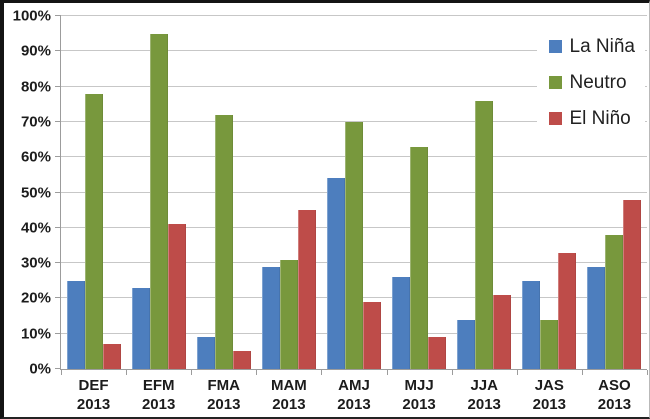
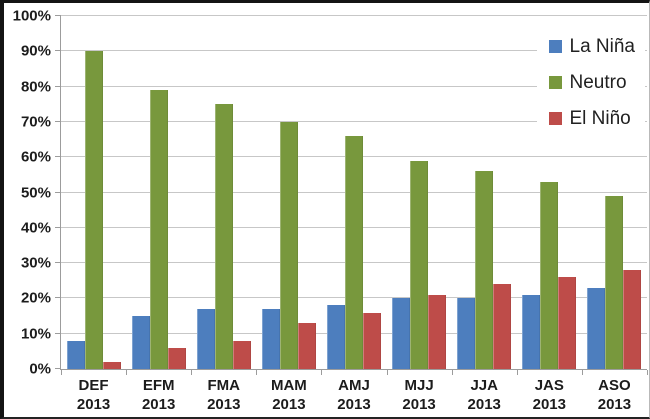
La Niña/DEF: 25% -> 8%
Neutro/DEF: 78% -> 90%
El Niño/DEF: 7% -> 2%
La Niña/EFM: 23% -> 15%
Neutro/EFM: 95% -> 79%
El Niño/EFM: 41% -> 6%
La Niña/FMA: 9% -> 17%
Neutro/FMA: 72% -> 75%
El Niño/FMA: 5% -> 8%
La Niña/MAM: 29% -> 17%
Neutro/MAM: 31% -> 70%
El Niño/MAM: 45% -> 13%
La Niña/AMJ: 54% -> 18%
Neutro/AMJ: 70% -> 66%
El Niño/AMJ: 19% -> 16%
La Niña/MJJ: 26% -> 20%
Neutro/MJJ: 63% -> 59%
El Niño/MJJ: 9% -> 21%
La Niña/JJA: 14% -> 20%
Neutro/JJA: 76% -> 56%
El Niño/JJA: 21% -> 24%
La Niña/JAS: 25% -> 21%
Neutro/JAS: 14% -> 53%
El Niño/JAS: 33% -> 26%
La Niña/ASO: 29% -> 23%
Neutro/ASO: 38% -> 49%
El Niño/ASO: 48% -> 28%
